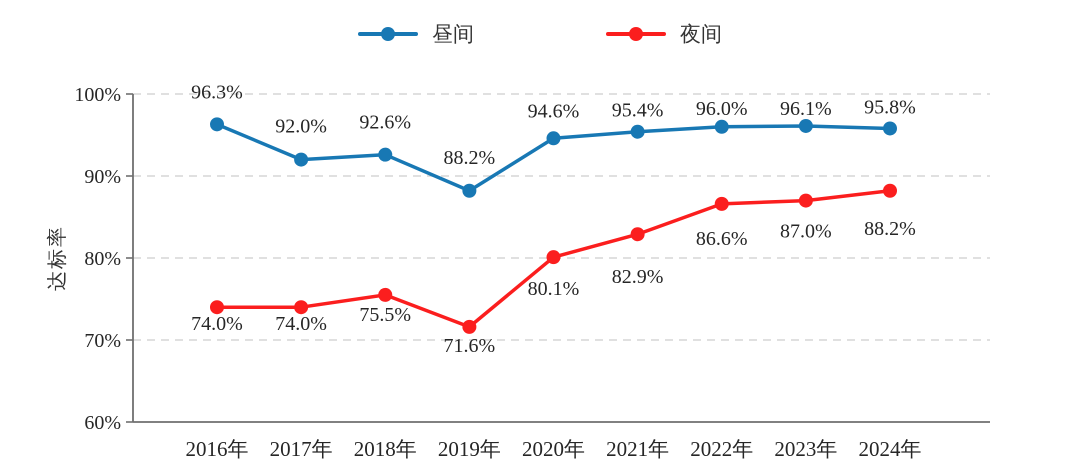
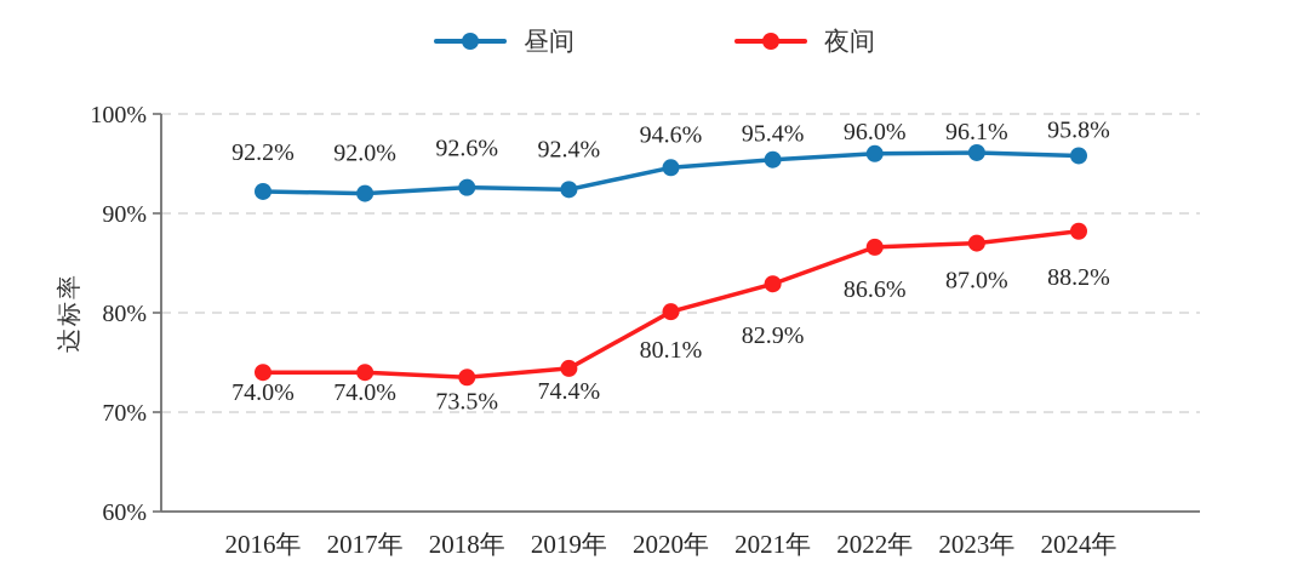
昼间/2016年: 96.3% -> 92.2%
夜间/2018年: 75.5% -> 73.5%
昼间/2019年: 88.2% -> 92.4%
夜间/2019年: 71.6% -> 74.4%
